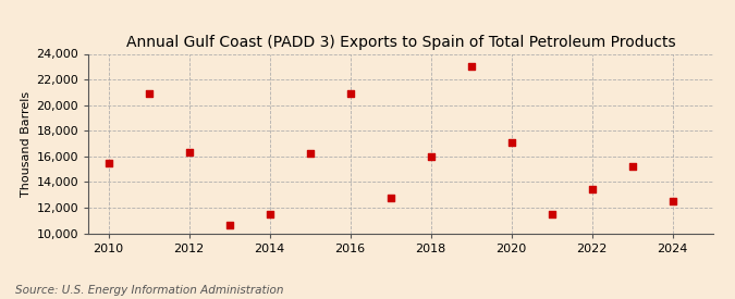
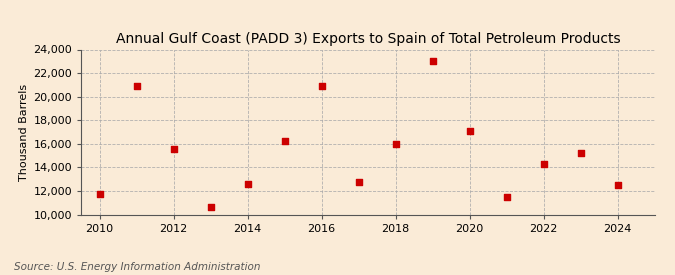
2010: 15,500 -> 11,700
2012: 16,300 -> 15,600
2014: 11,500 -> 12,600
2022: 13,400 -> 14,300
